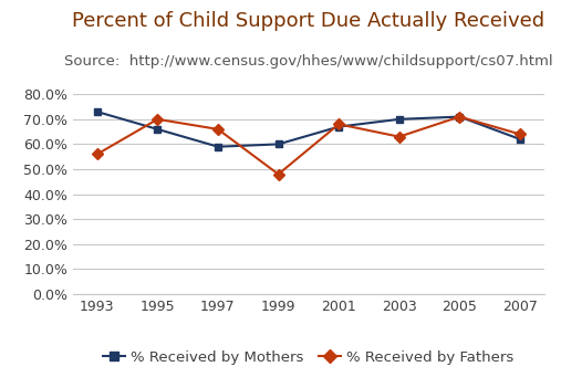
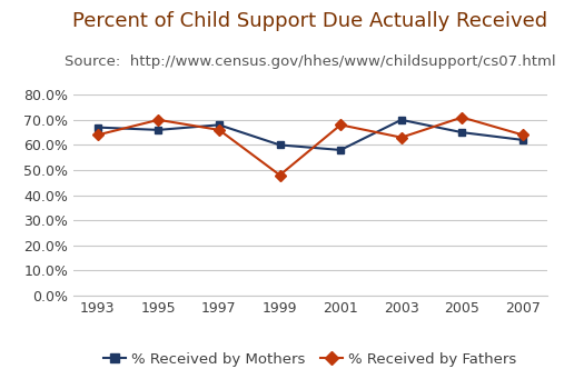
% Received by Mothers/1993: 73% -> 67%
% Received by Fathers/1993: 56% -> 64%
% Received by Mothers/1997: 59% -> 68%
% Received by Mothers/2001: 67% -> 58%
% Received by Mothers/2005: 71% -> 65%
